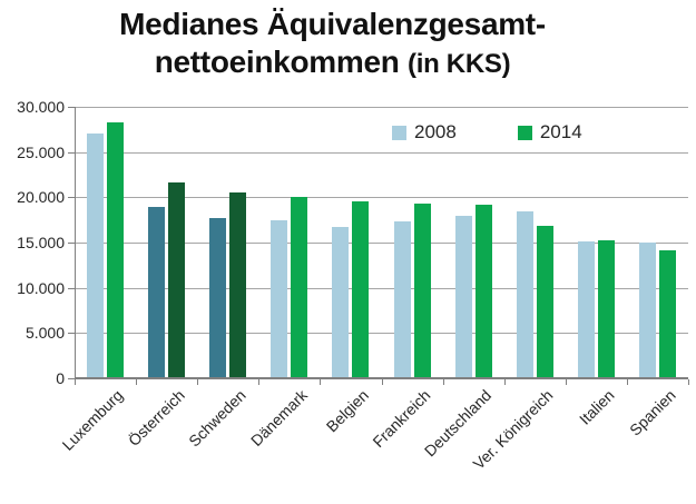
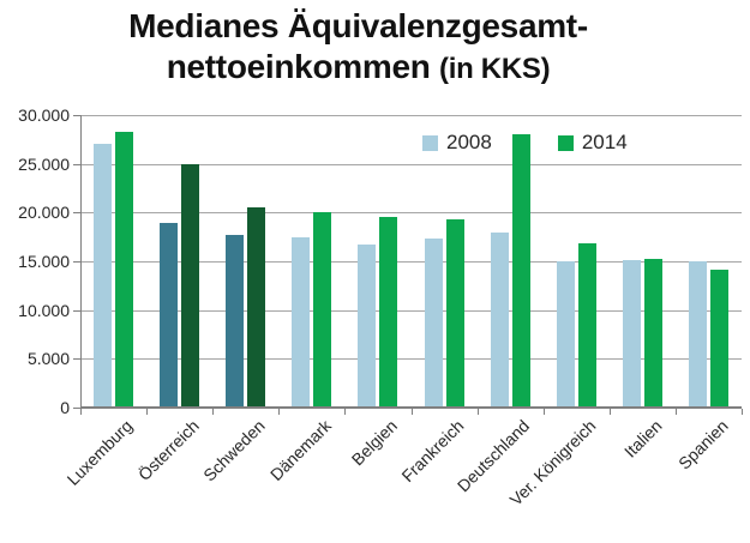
2014/Österreich: 22000 -> 25000
2014/Deutschland: 19000 -> 28000
2008/Ver. Königreich: 18000 -> 15000
